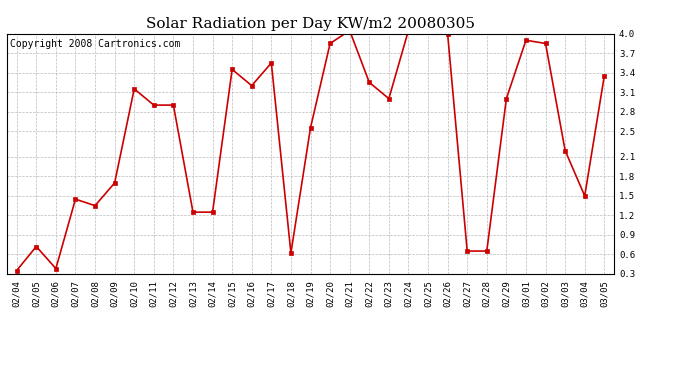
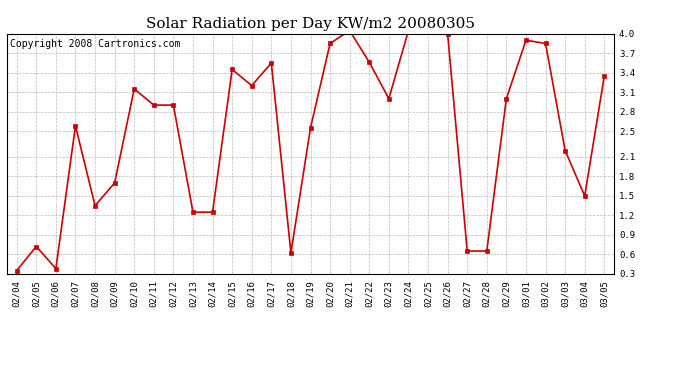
02/07: 1.45 -> 2.58
02/22: 3.25 -> 3.56
